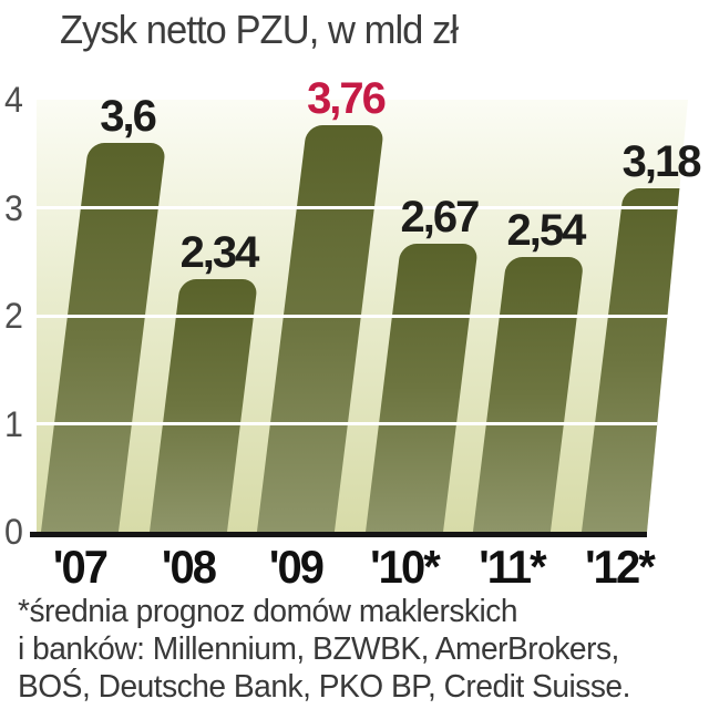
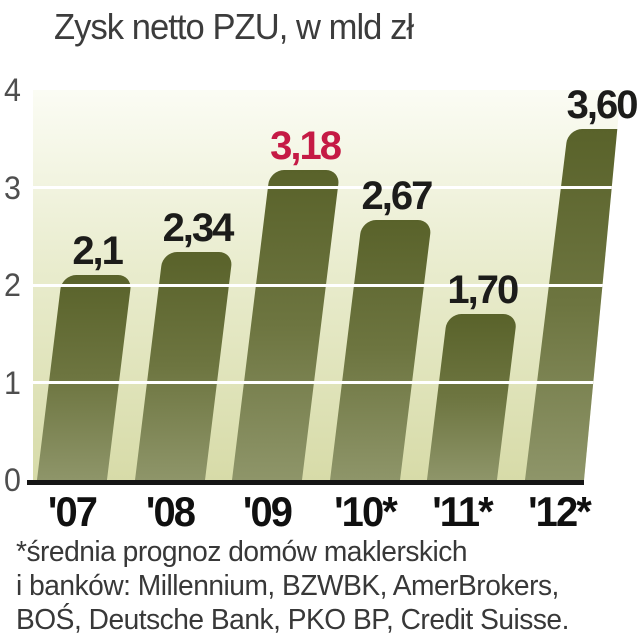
'07: 3,6 -> 2,1
'09: 3,76 -> 3,18
'11*: 2,54 -> 1,70
'12*: 3,18 -> 3,60
